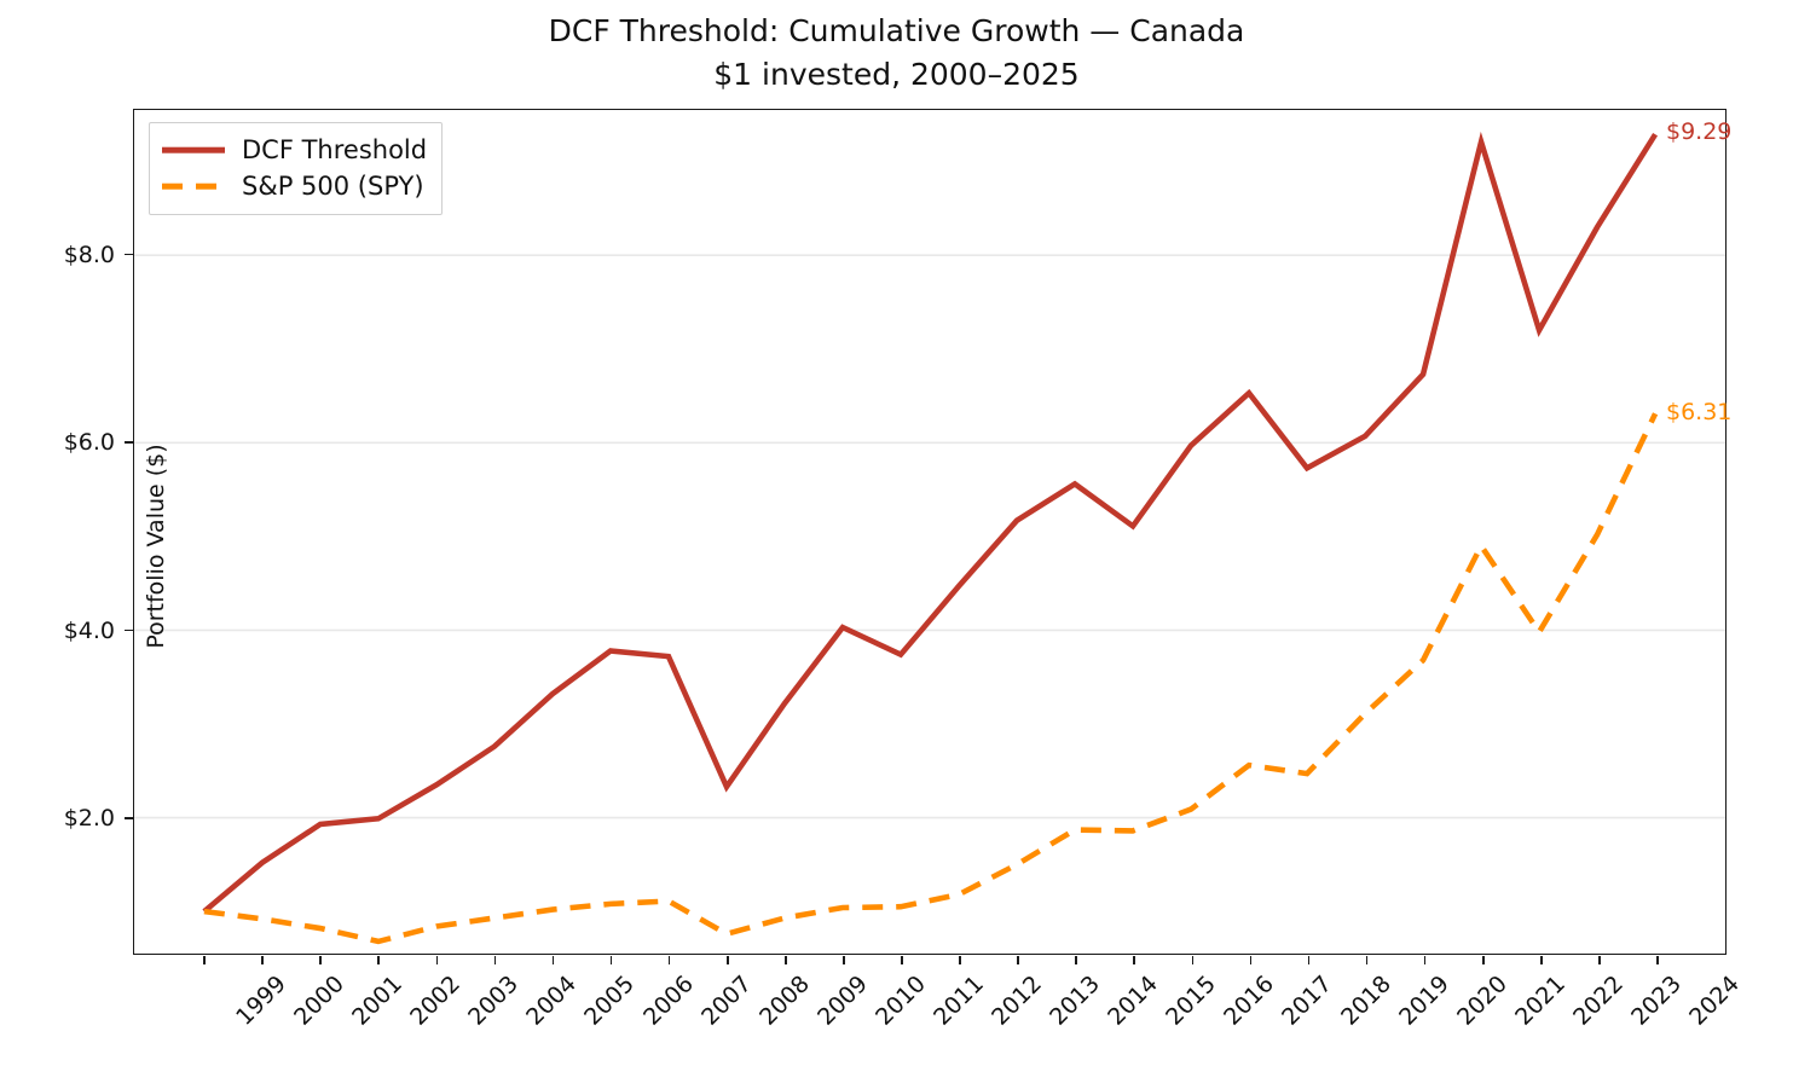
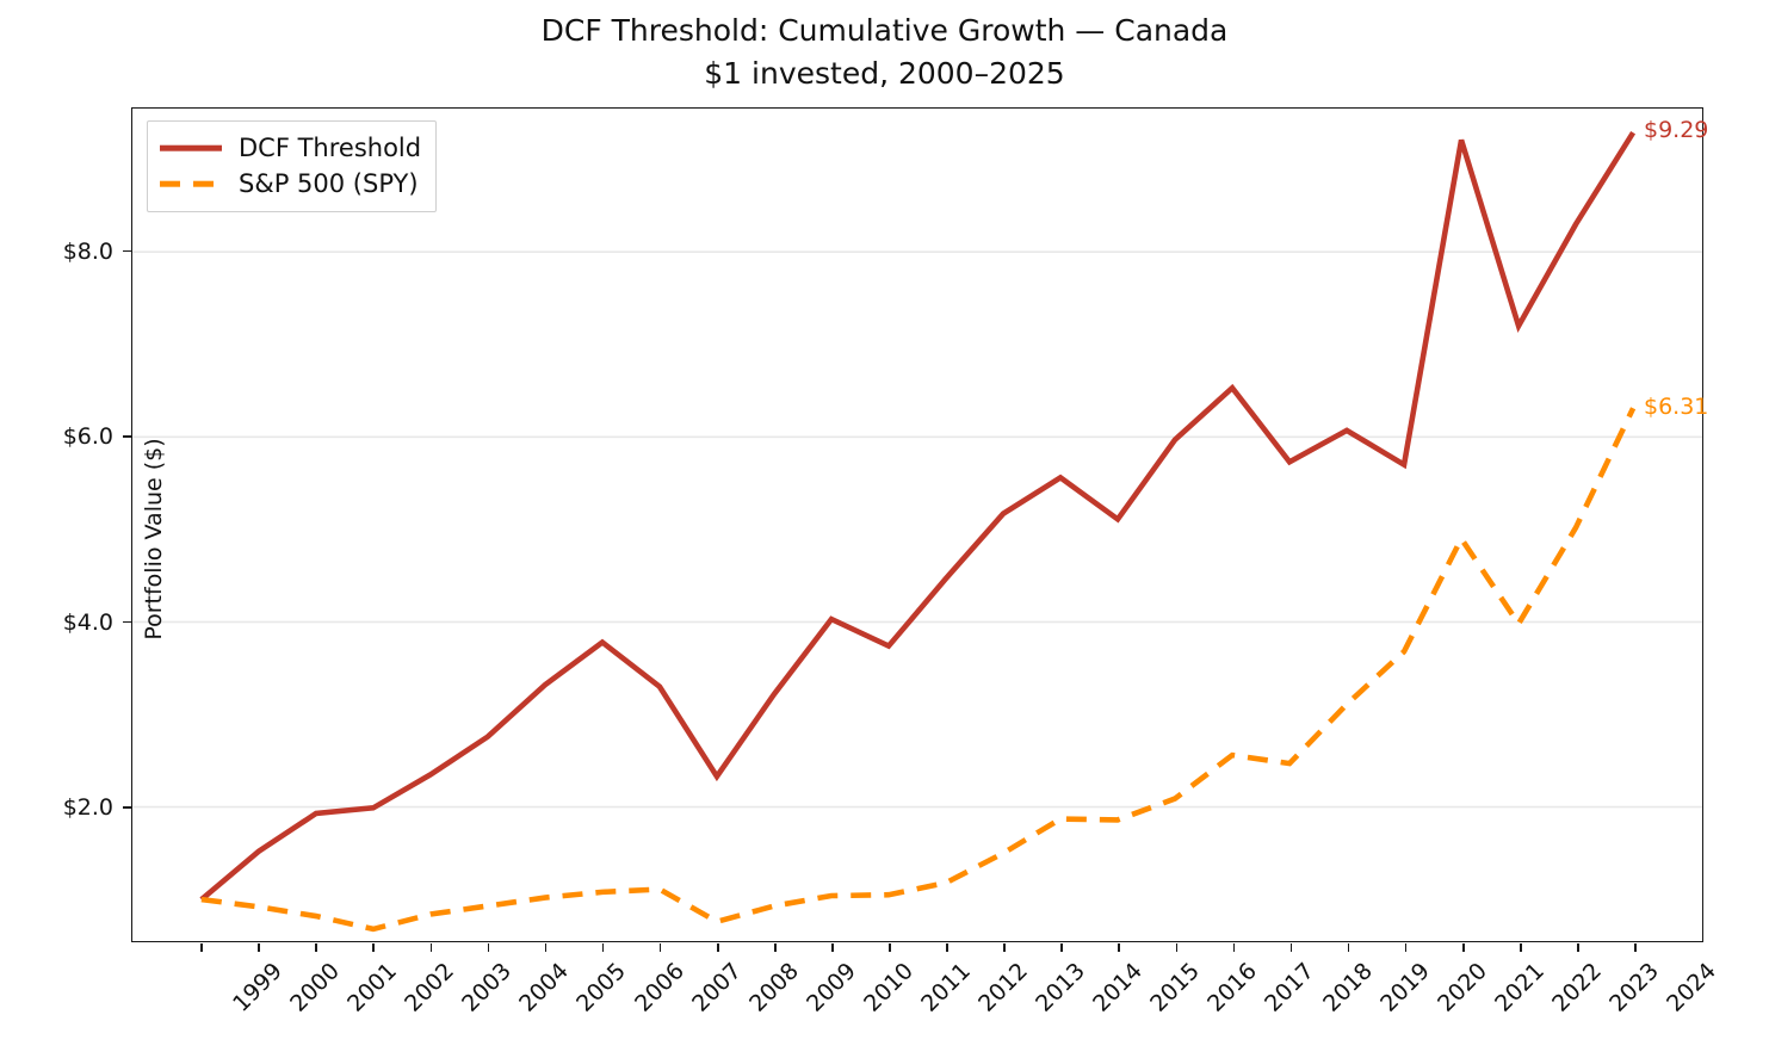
DCF Threshold/2007: $3.7 -> $3.3
DCF Threshold/2020: $6.7 -> $5.7
